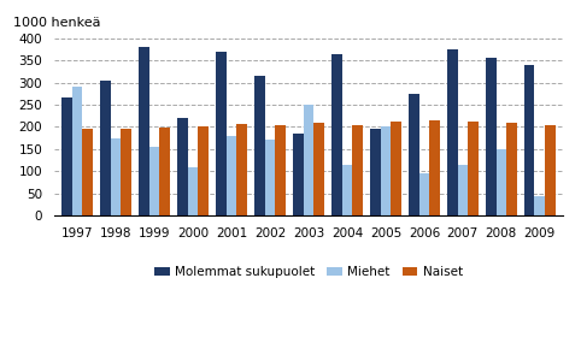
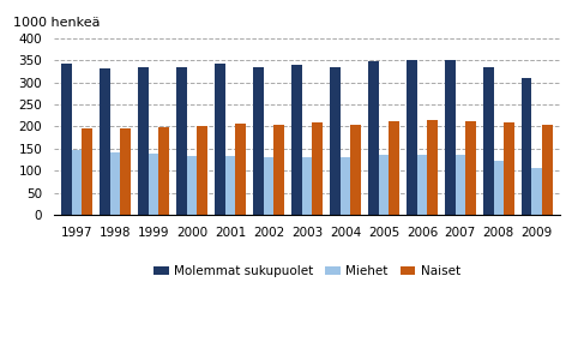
Molemmat sukupuolet/1997: 265 -> 342
Miehet/1997: 290 -> 148
Molemmat sukupuolet/1998: 305 -> 332
Miehet/1998: 175 -> 141
Molemmat sukupuolet/1999: 380 -> 334
Miehet/1999: 155 -> 140
Molemmat sukupuolet/2000: 220 -> 334
Miehet/2000: 110 -> 133
Molemmat sukupuolet/2001: 370 -> 341
Miehet/2001: 180 -> 134
Molemmat sukupuolet/2002: 315 -> 334
Miehet/2002: 170 -> 130
Molemmat sukupuolet/2003: 185 -> 339
Miehet/2003: 250 -> 130
Molemmat sukupuolet/2004: 365 -> 333
Miehet/2004: 115 -> 130
Molemmat sukupuolet/2005: 195 -> 348
Miehet/2005: 200 -> 135
Molemmat sukupuolet/2006: 275 -> 351
Miehet/2006: 95 -> 135
Molemmat sukupuolet/2007: 375 -> 351
Miehet/2007: 115 -> 135
Molemmat sukupuolet/2008: 355 -> 334
Miehet/2008: 150 -> 122
Molemmat sukupuolet/2009: 340 -> 310
Miehet/2009: 45 -> 107
